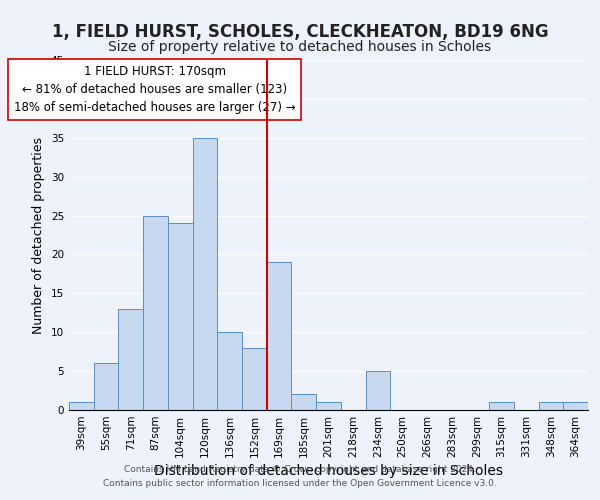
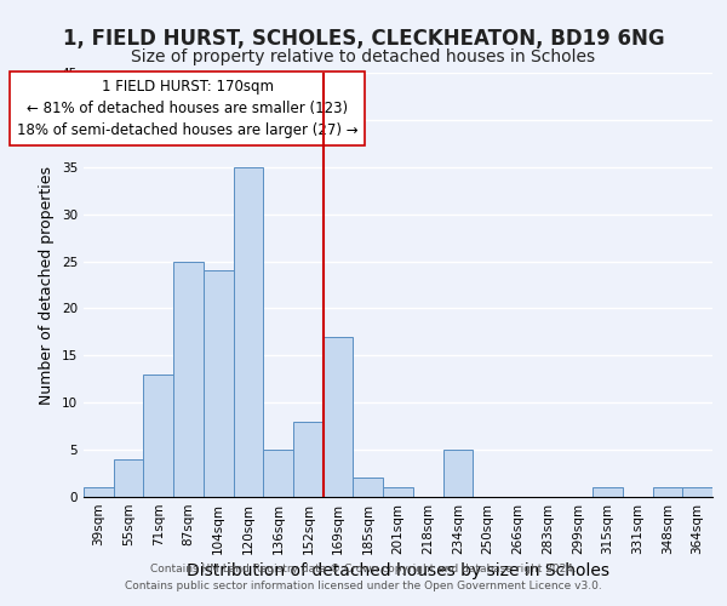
55sqm: 6 -> 4
136sqm: 10 -> 5
169sqm: 19 -> 17
